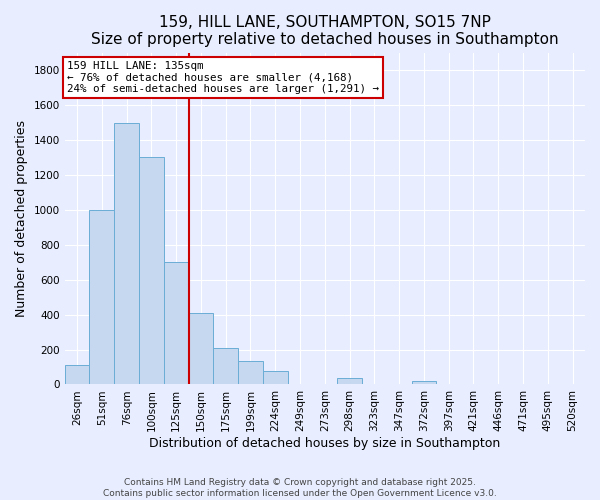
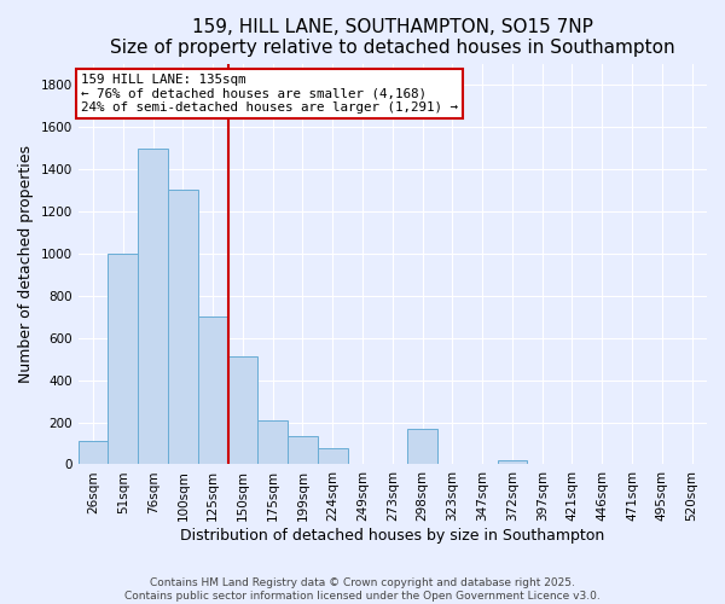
150sqm: 410 -> 510
298sqm: 40 -> 170
